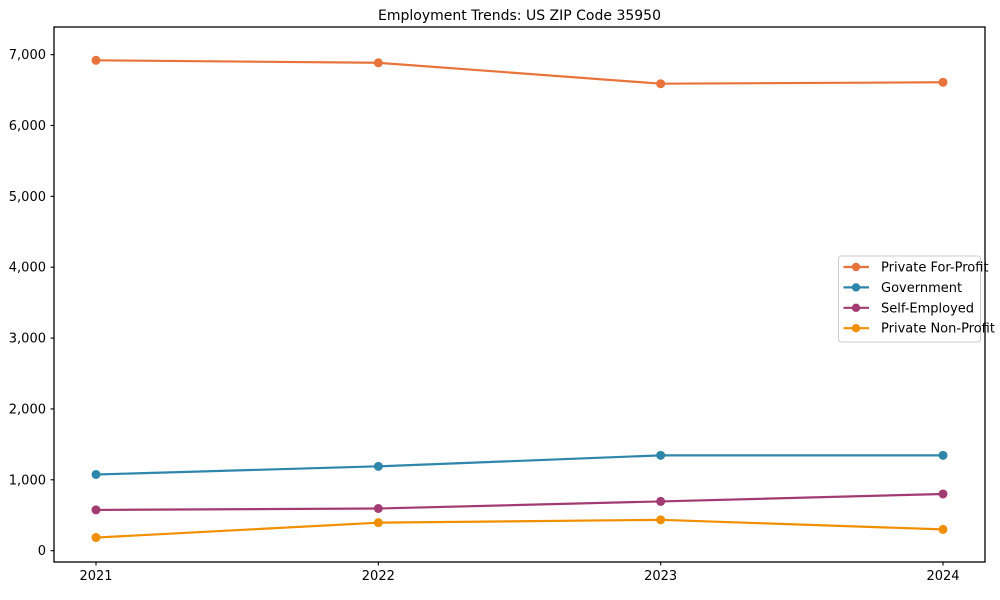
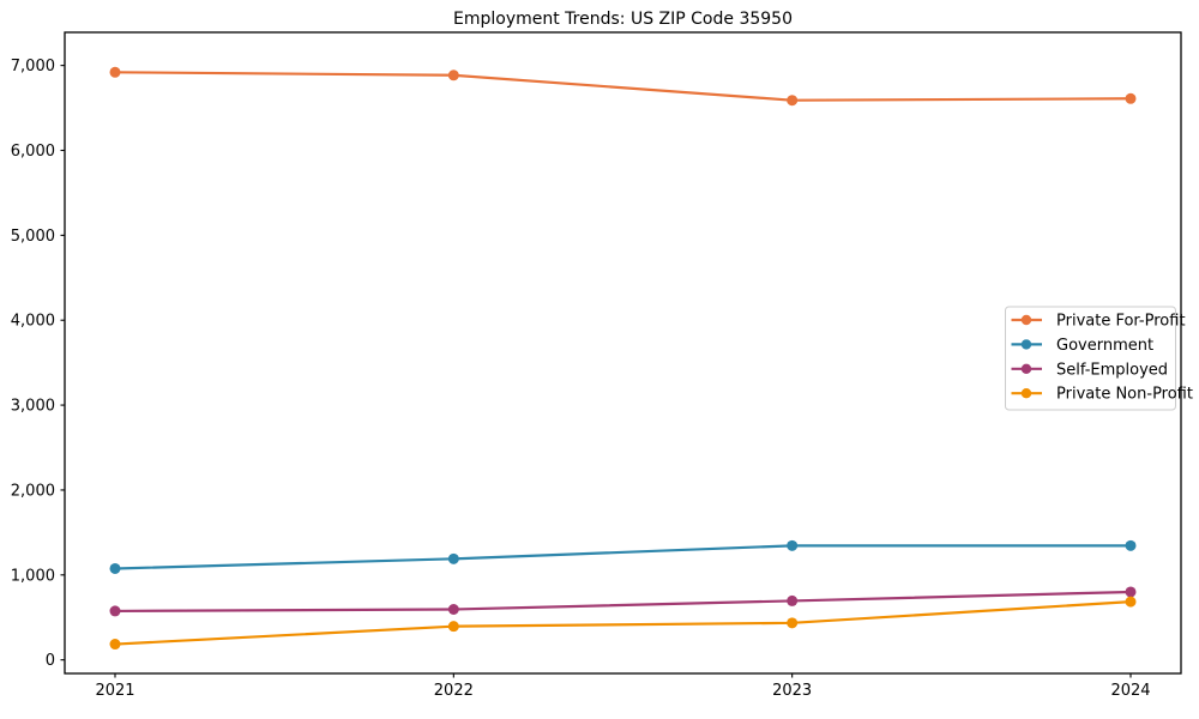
Private Non-Profit/2024: 300 -> 700
